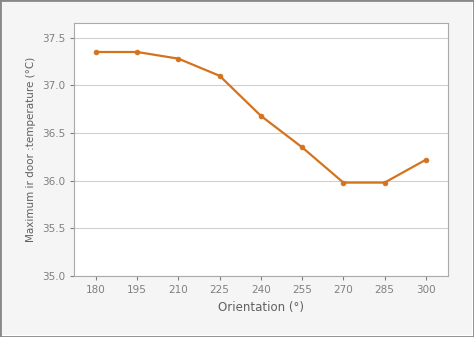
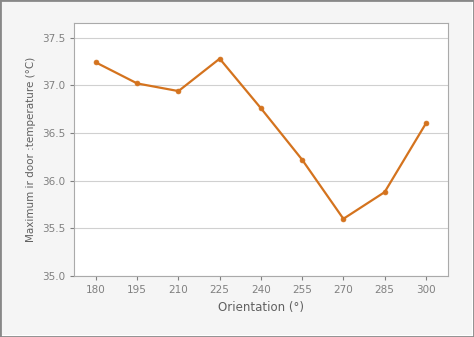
180: 37.35 -> 37.24
195: 37.35 -> 37.02
210: 37.28 -> 36.94
225: 37.10 -> 37.28
240: 36.68 -> 36.76
255: 36.35 -> 36.22
270: 35.98 -> 35.60
285: 35.98 -> 35.88
300: 36.22 -> 36.60
